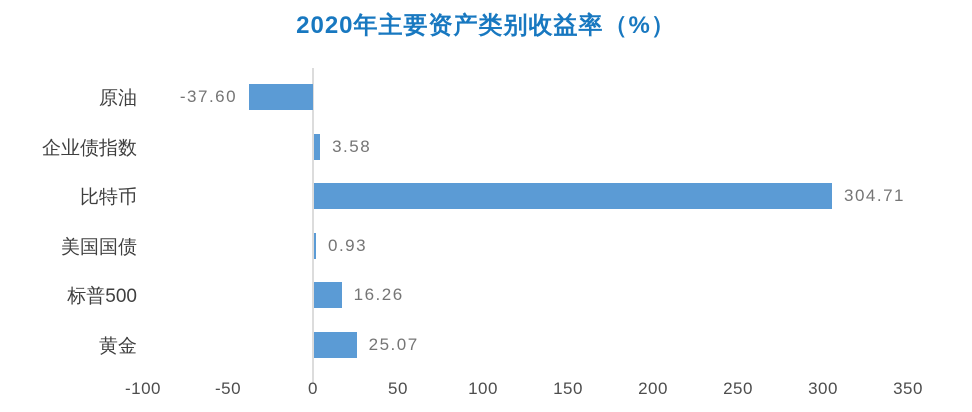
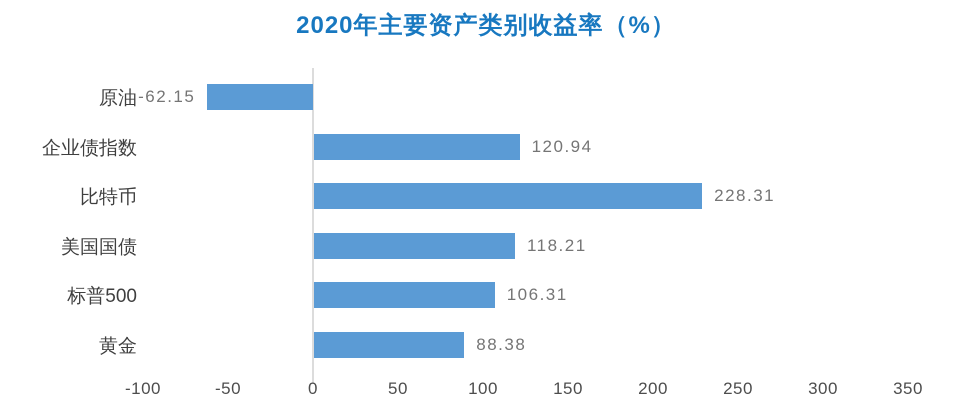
原油: -37.60 -> -62.15
企业债指数: 3.58 -> 120.94
比特币: 304.71 -> 228.31
美国国债: 0.93 -> 118.21
标普500: 16.26 -> 106.31
黄金: 25.07 -> 88.38
